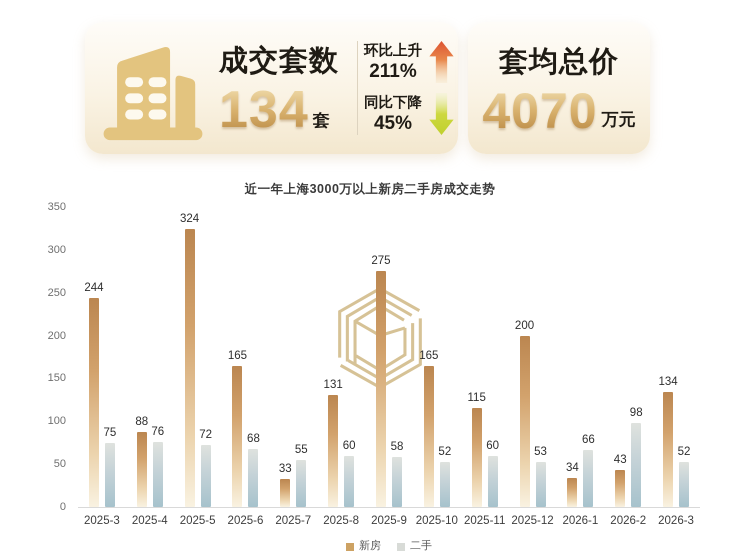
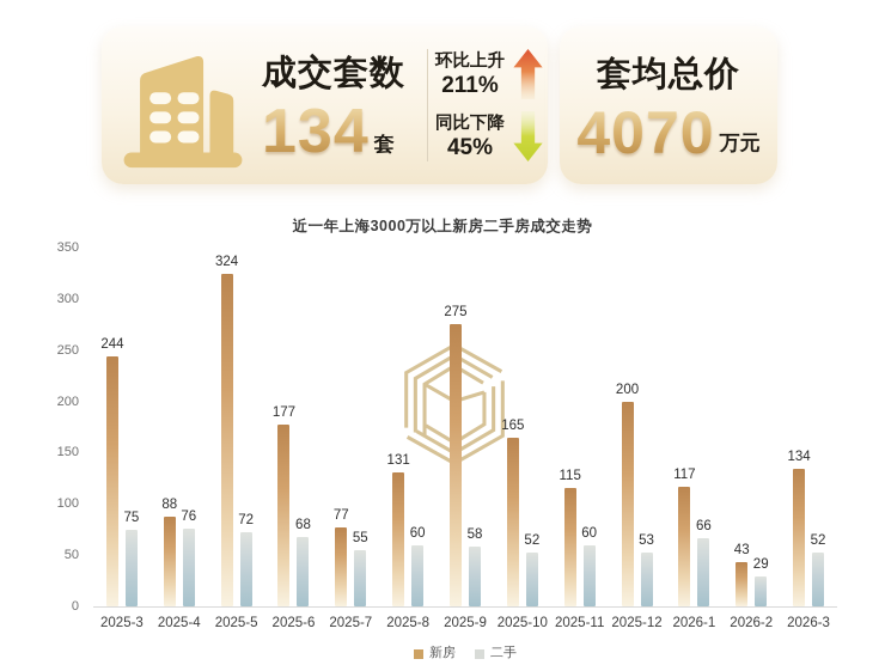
新房/2025-6: 165 -> 177
新房/2025-7: 33 -> 77
新房/2026-1: 34 -> 117
二手/2026-2: 98 -> 29
